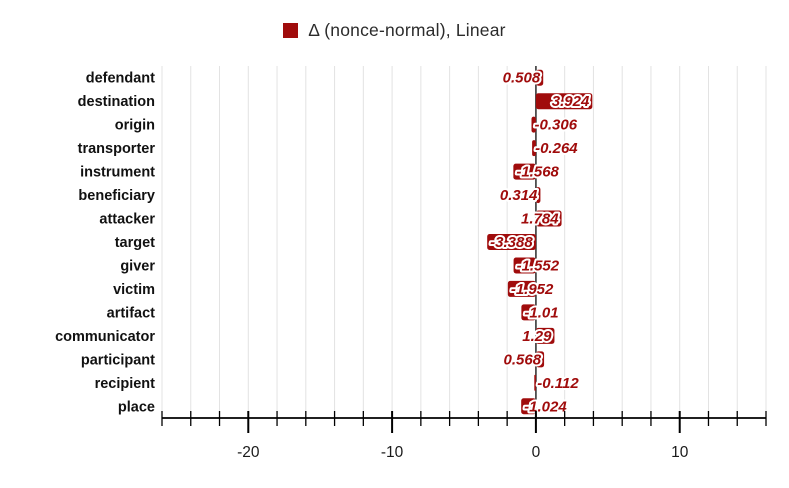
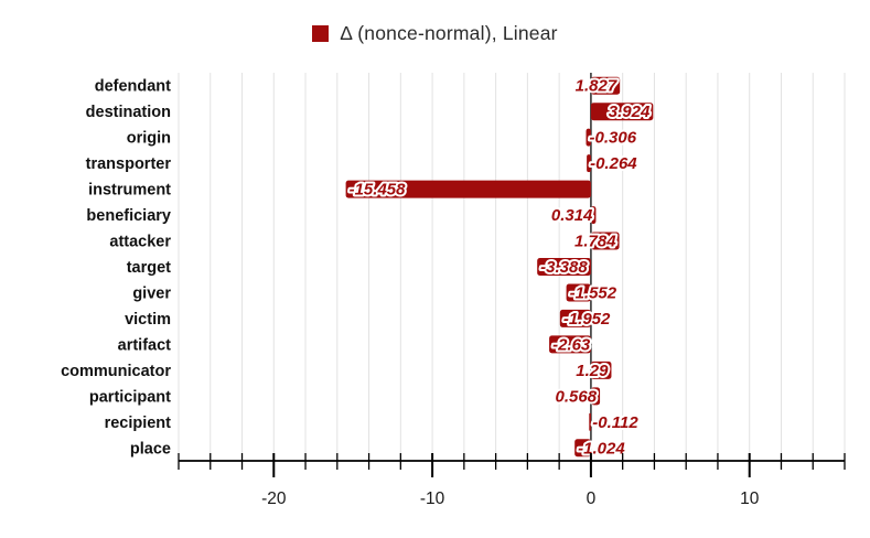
defendant: 0.508 -> 1.827
instrument: -1.568 -> -15.458
artifact: -1.01 -> -2.63
